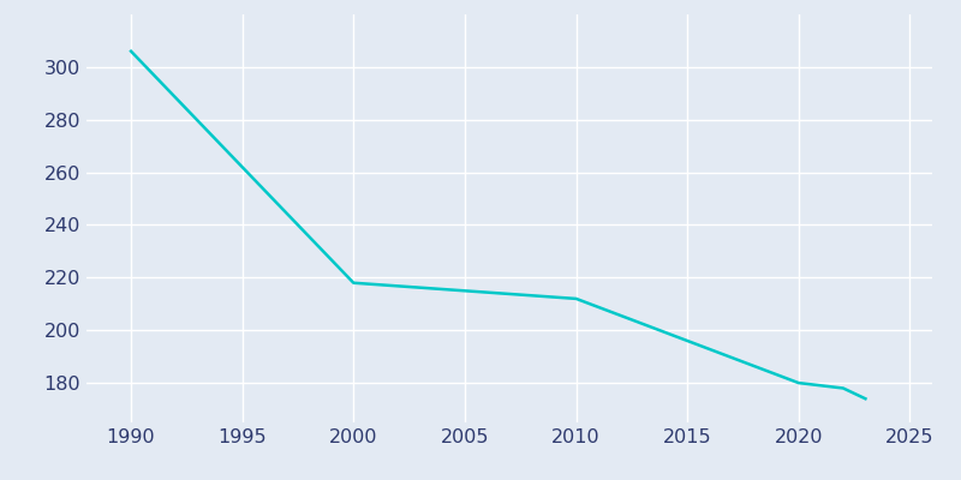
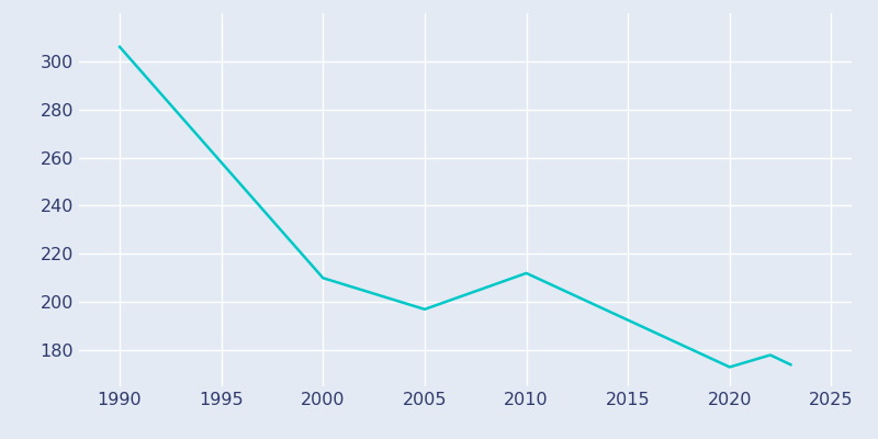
2000: 218 -> 210
2005: 215 -> 197
2020: 180 -> 173
